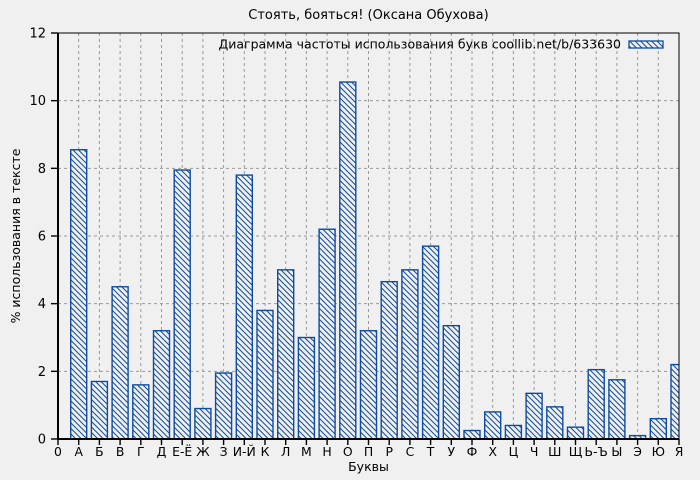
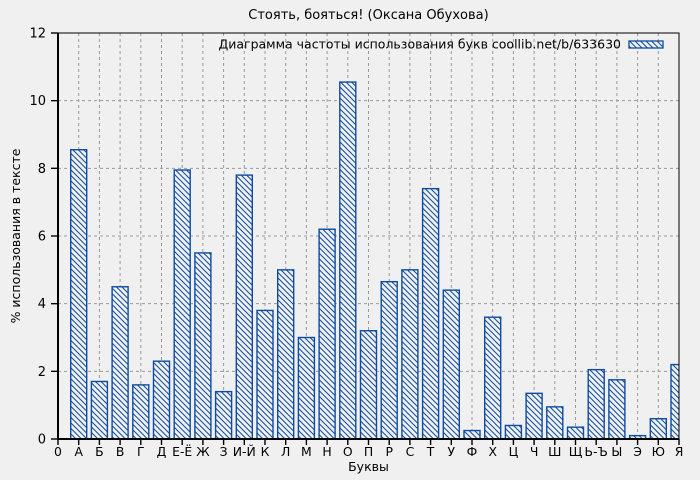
Д: 3.2 -> 2.3
Ж: 0.9 -> 5.5
З: 1.9 -> 1.4
Т: 5.7 -> 7.4
У: 3.4 -> 4.4
Х: 0.8 -> 3.6
